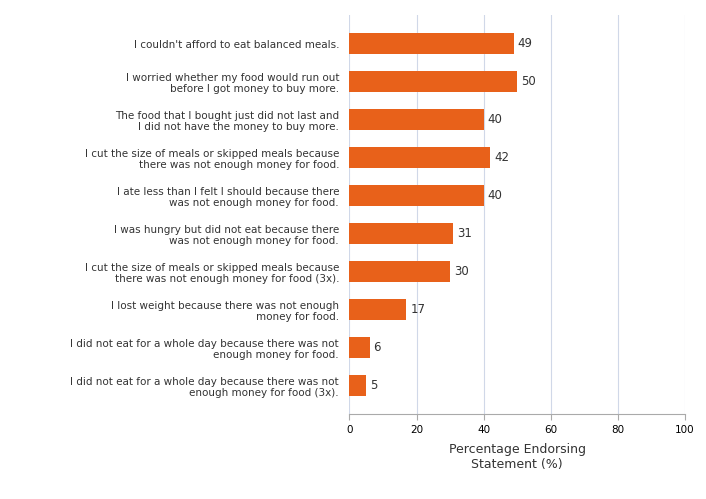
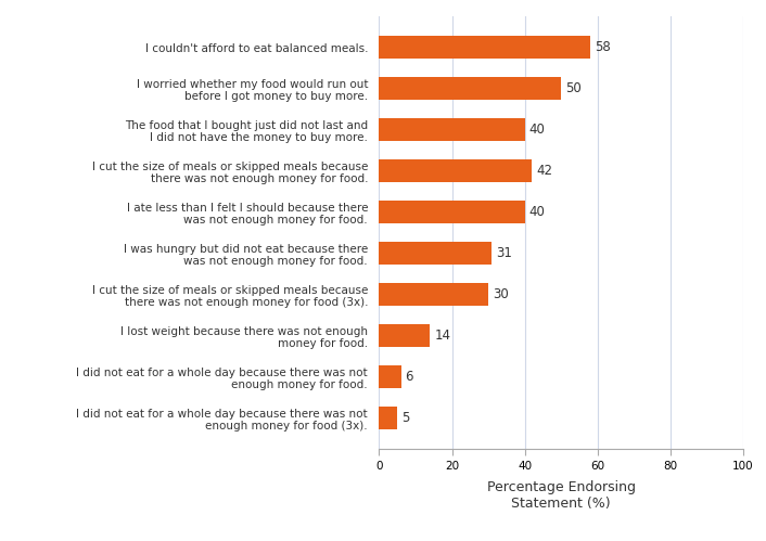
I couldn't afford to eat balanced meals.: 49 -> 58
I lost weight because there was not enough money for food.: 17 -> 14
